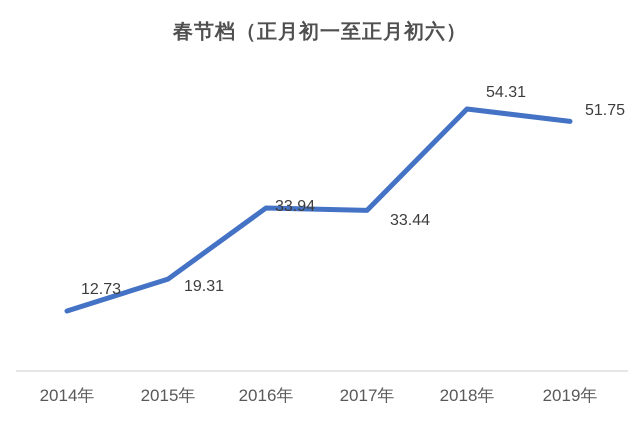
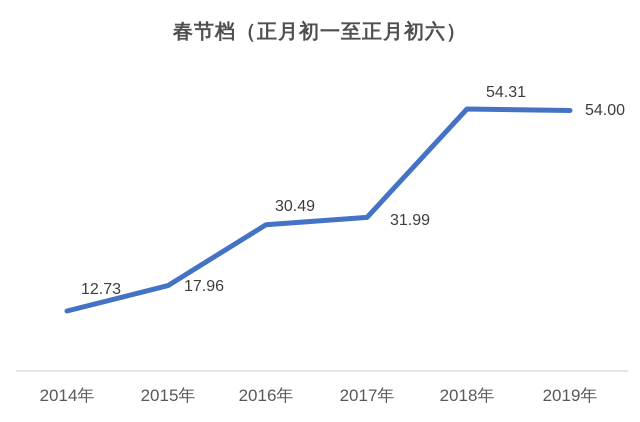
2015年: 19.31 -> 17.96
2016年: 33.94 -> 30.49
2017年: 33.44 -> 31.99
2019年: 51.75 -> 54.00
